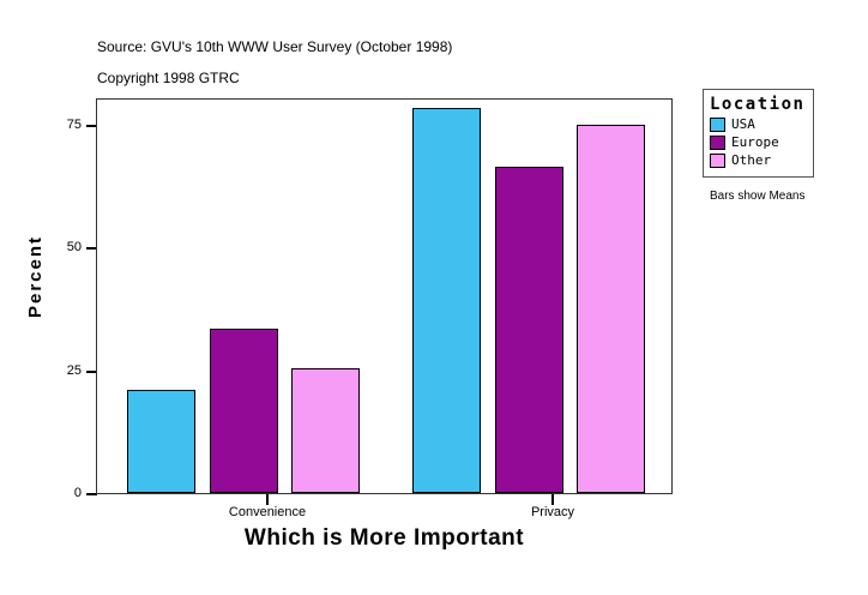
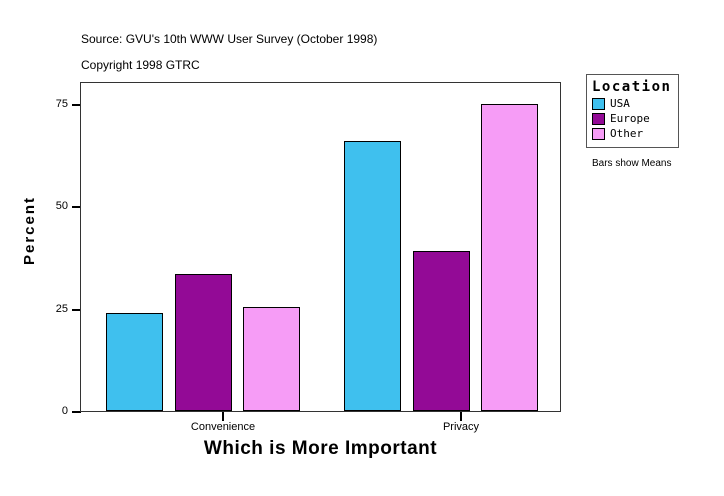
USA/Convenience: 21 -> 24
USA/Privacy: 78 -> 66
Europe/Privacy: 66 -> 39
